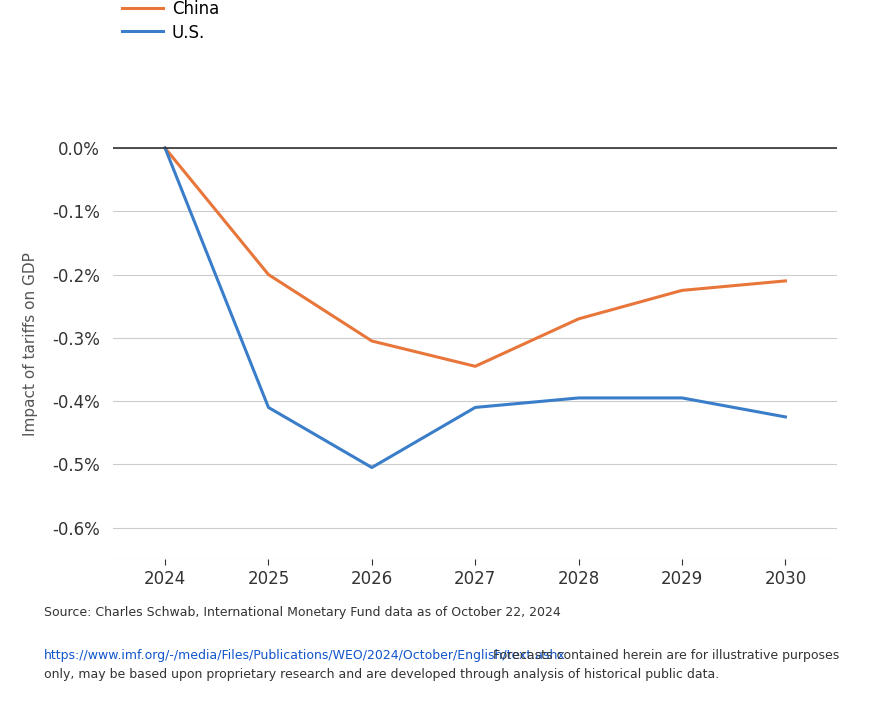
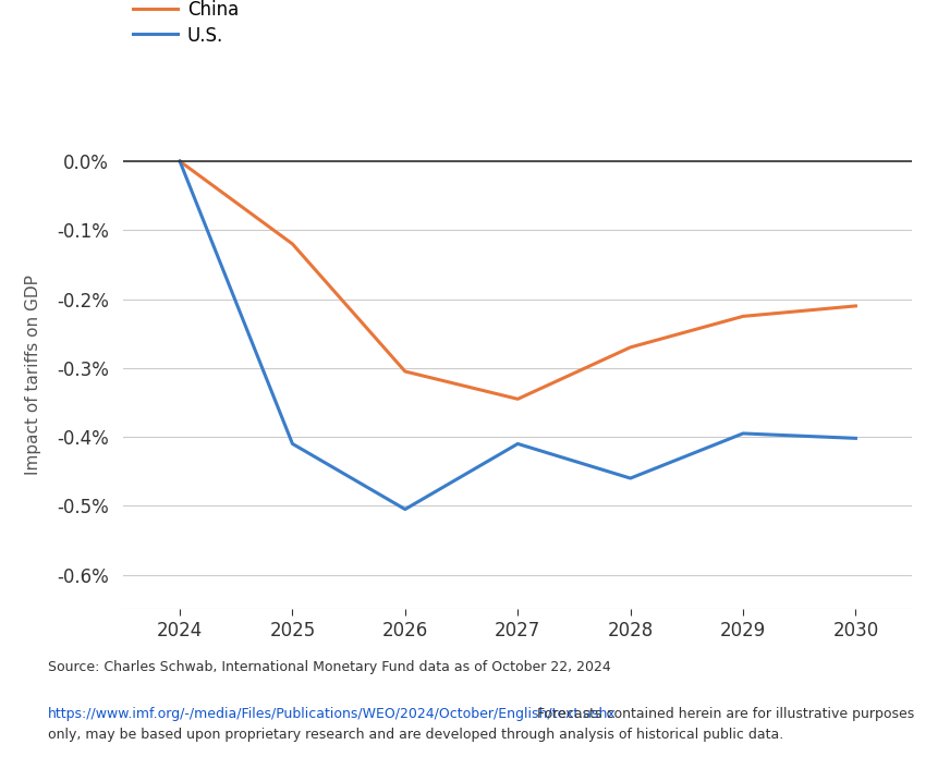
China/2025: -0.200% -> -0.120%
U.S./2028: -0.395% -> -0.460%
U.S./2030: -0.425% -> -0.402%
